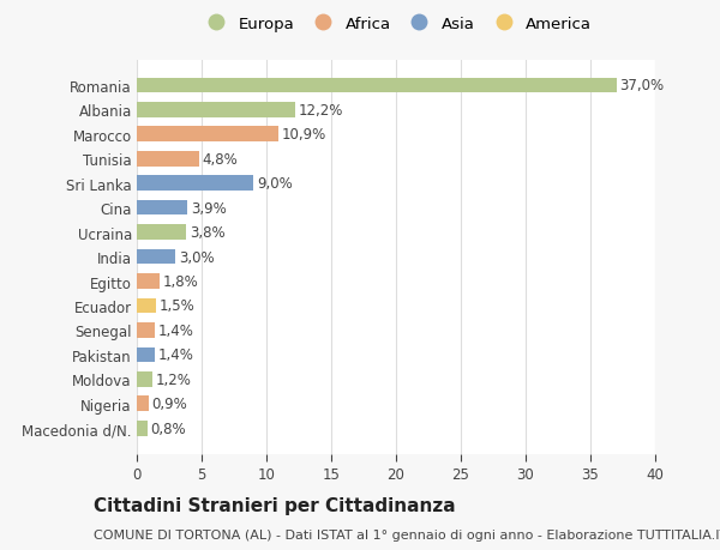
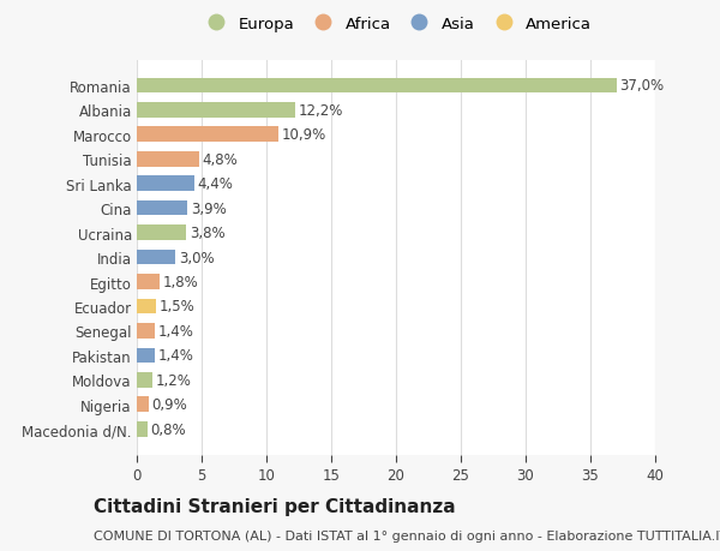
Sri Lanka: 9,0% -> 4,4%
